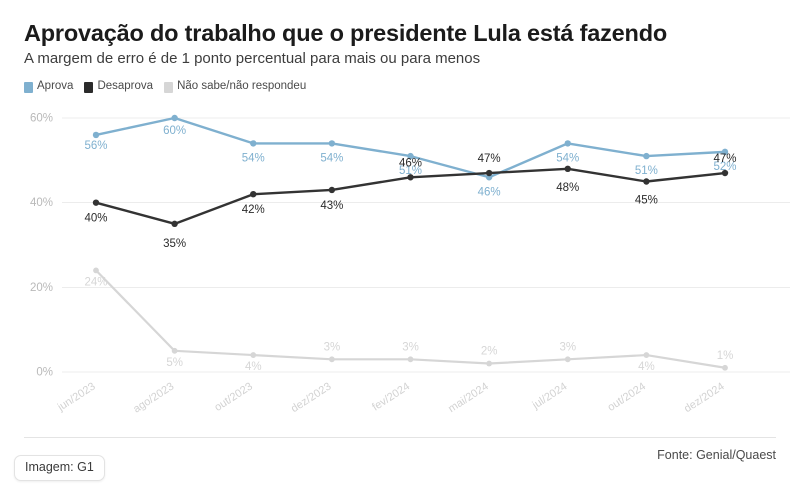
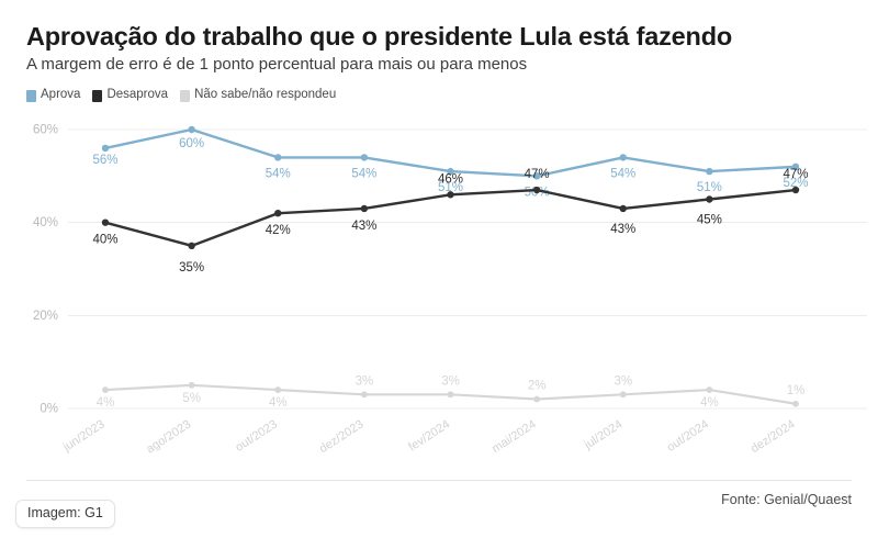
Não sabe/não respondeu/jun/2023: 24% -> 4%
Aprova/mai/2024: 46% -> 50%
Desaprova/jul/2024: 48% -> 43%
